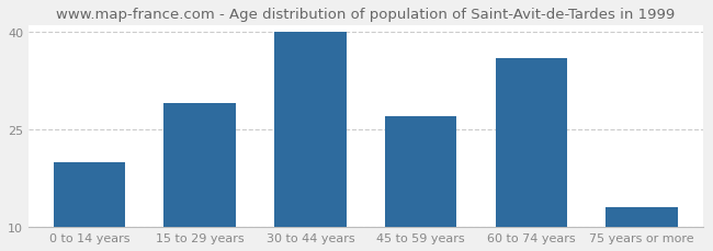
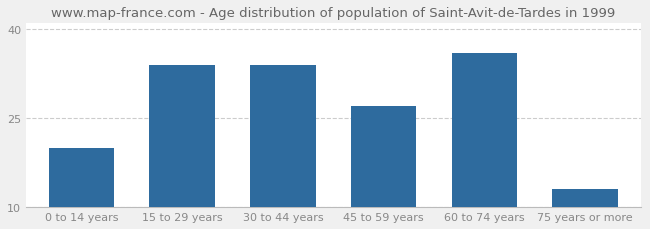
15 to 29 years: 29 -> 34
30 to 44 years: 40 -> 34
